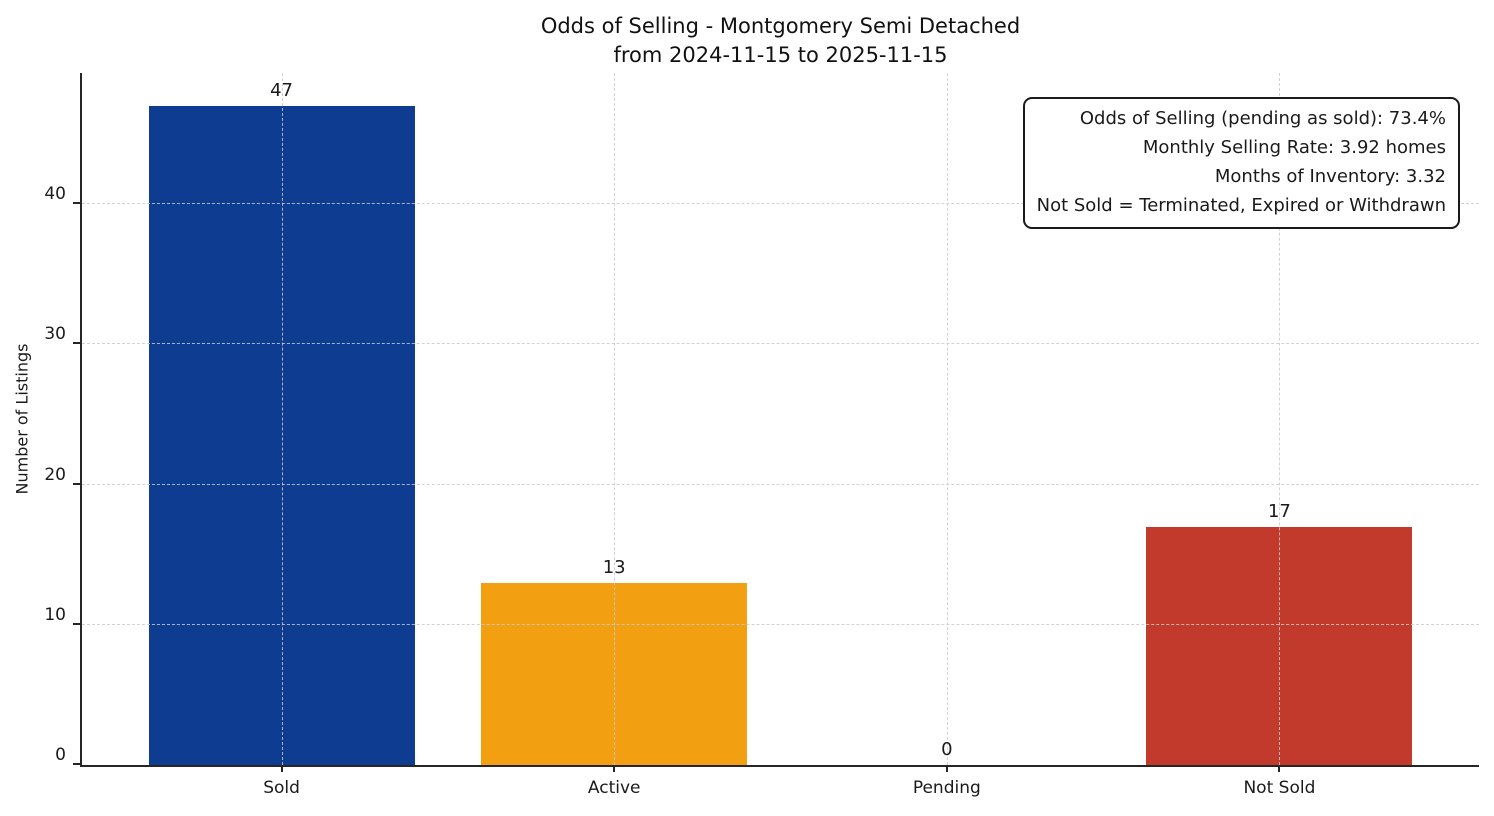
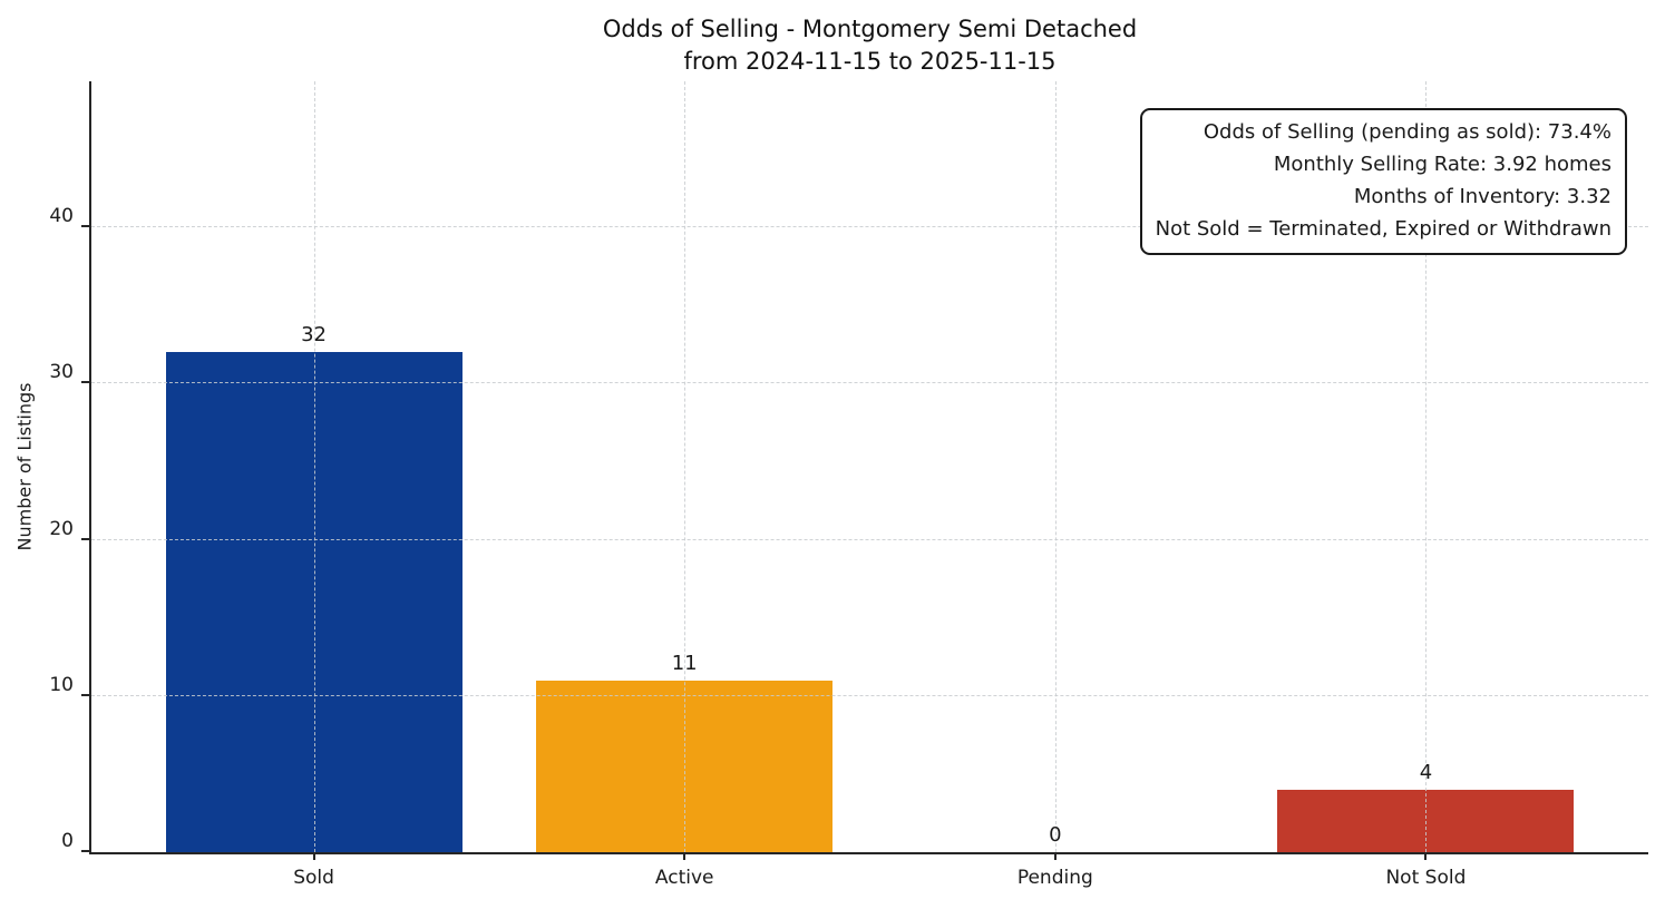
Sold: 47 -> 32
Active: 13 -> 11
Not Sold: 17 -> 4
